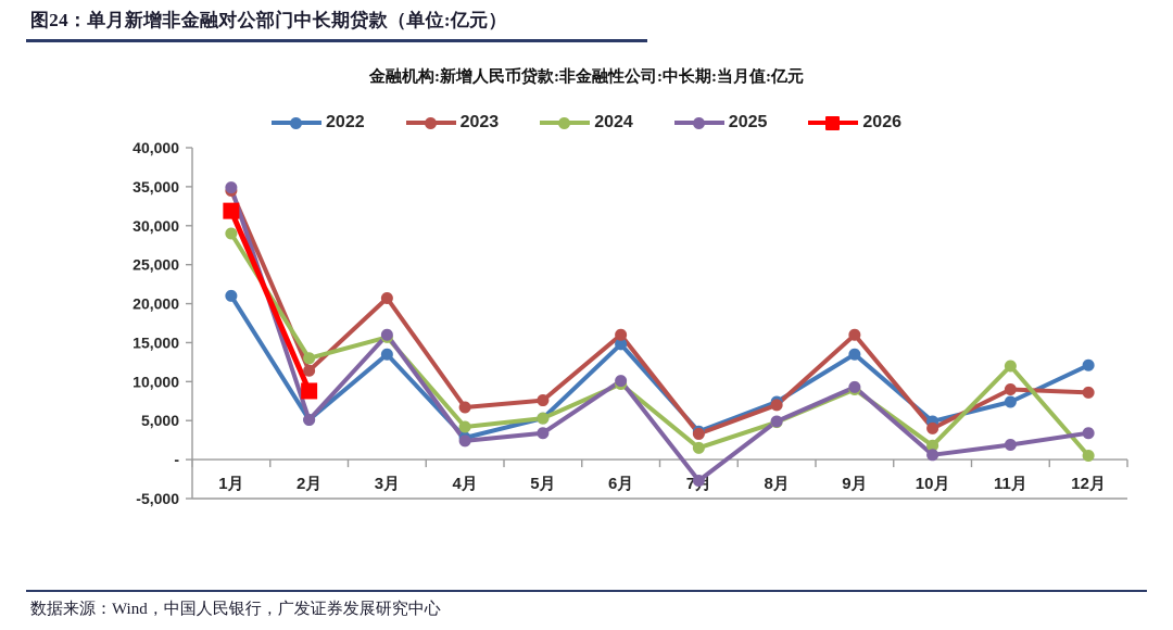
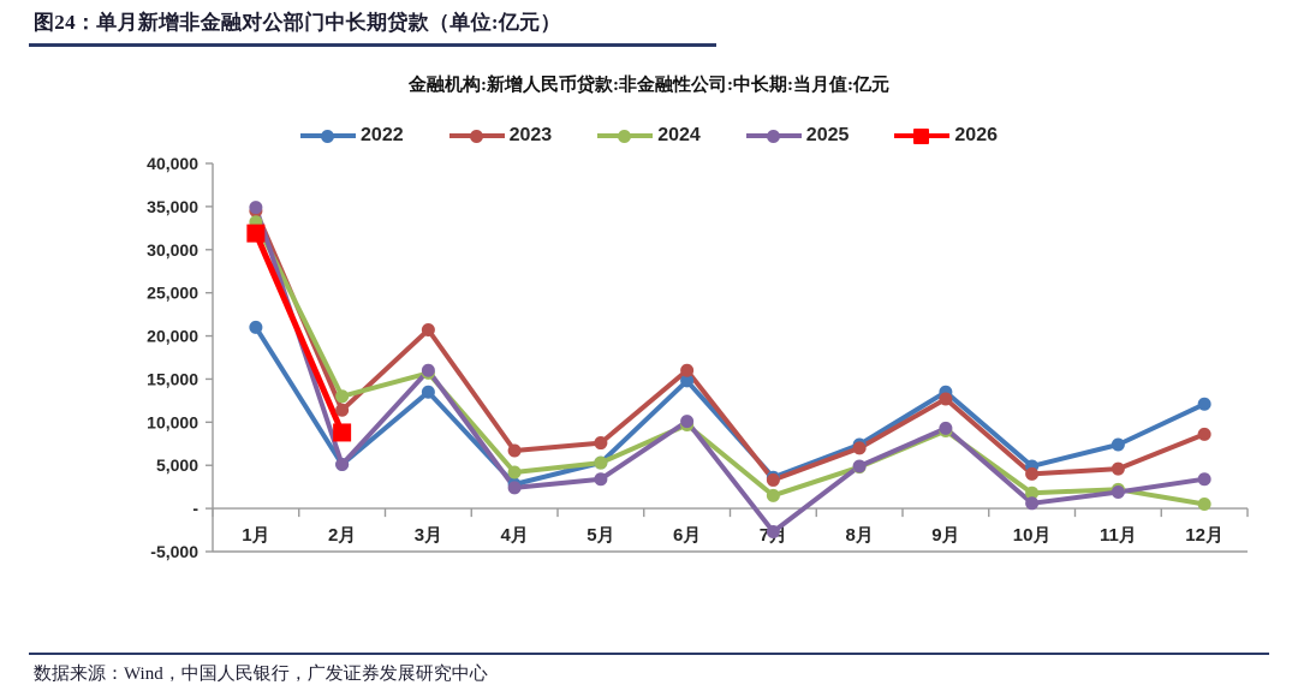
2024/1月: 29000 -> 33000
2023/9月: 16000 -> 13000
2023/11月: 9000 -> 5000
2024/11月: 12000 -> 2000
